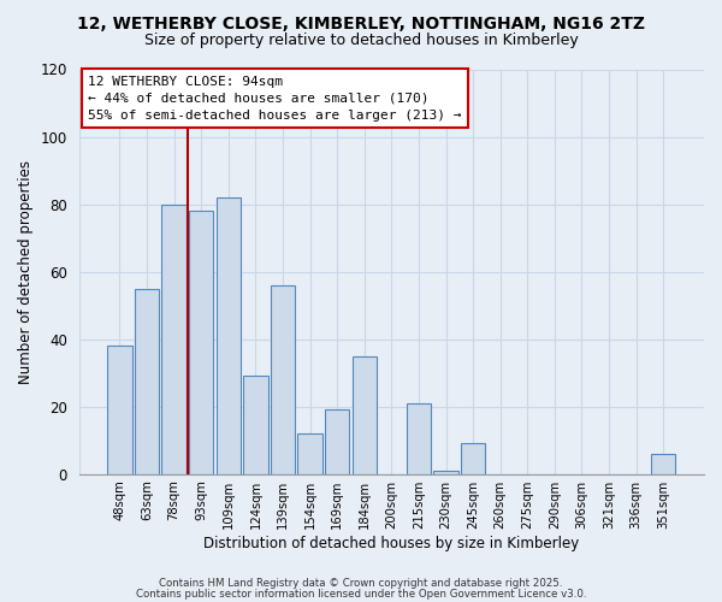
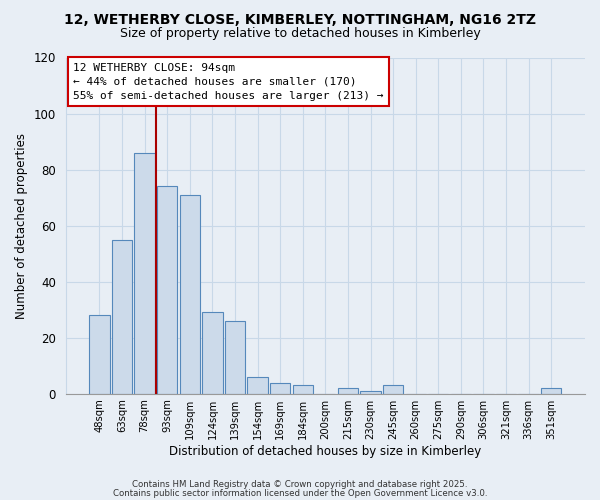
48sqm: 38 -> 28
78sqm: 80 -> 86
93sqm: 78 -> 74
109sqm: 82 -> 71
139sqm: 56 -> 26
154sqm: 12 -> 6
169sqm: 19 -> 4
184sqm: 35 -> 3
215sqm: 21 -> 2
245sqm: 9 -> 3
351sqm: 6 -> 2
